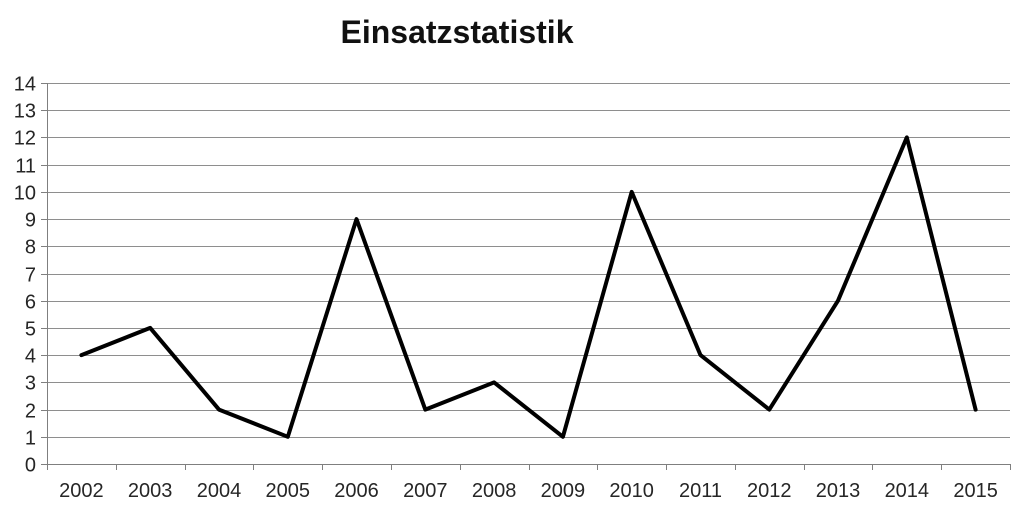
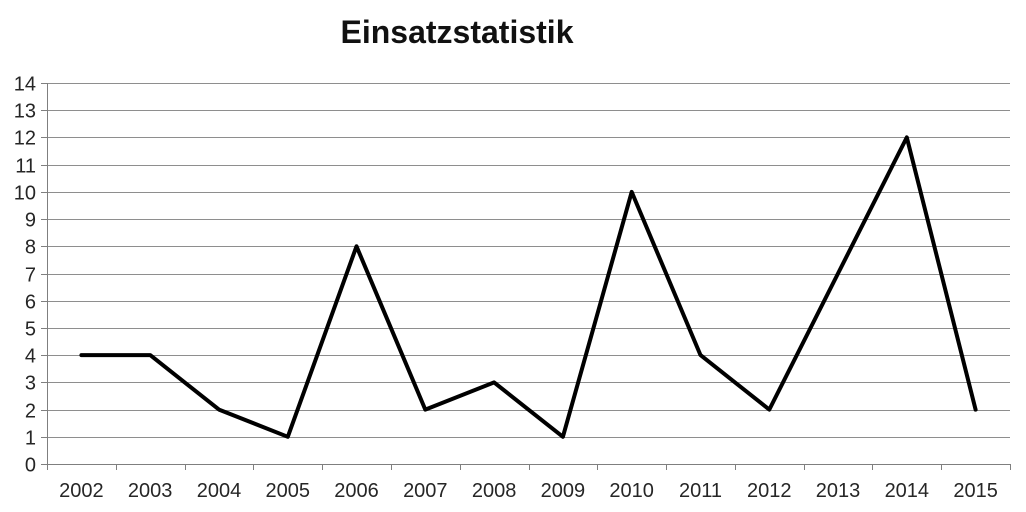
2003: 5 -> 4
2006: 9 -> 8
2013: 6 -> 7
